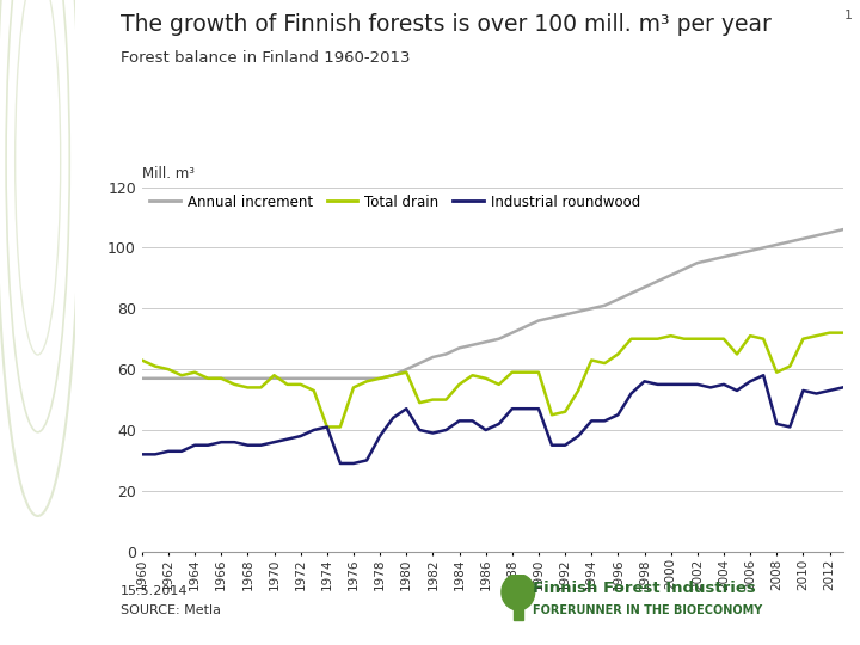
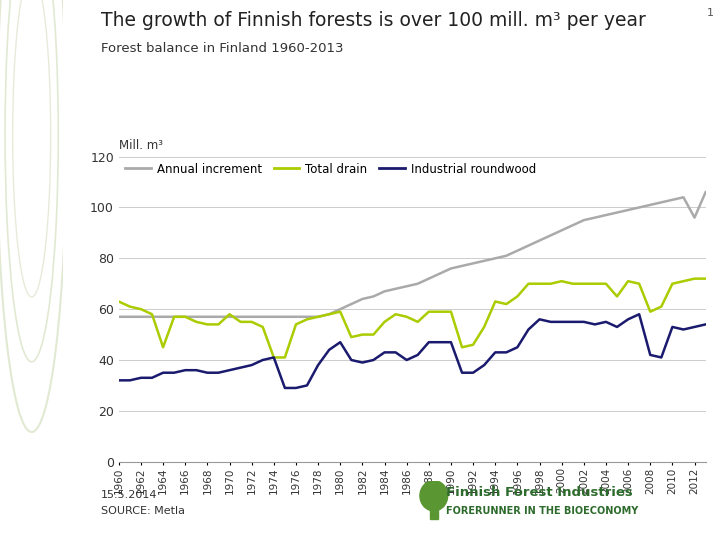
Total drain/1964: 59 -> 45
Annual increment/2012: 105 -> 96
